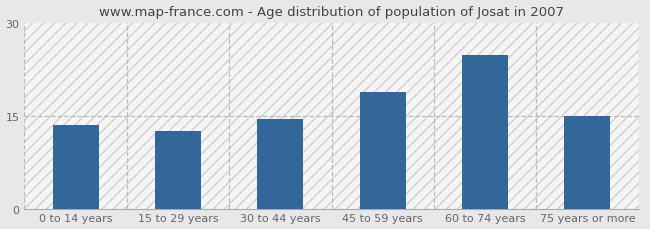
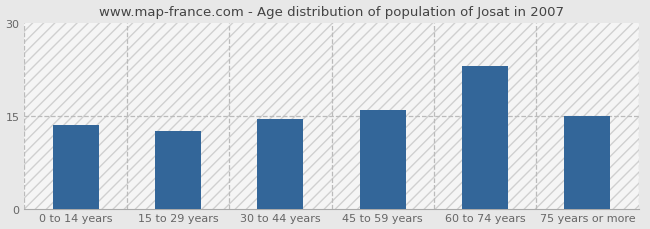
45 to 59 years: 18.8 -> 16.0
60 to 74 years: 24.8 -> 23.0
